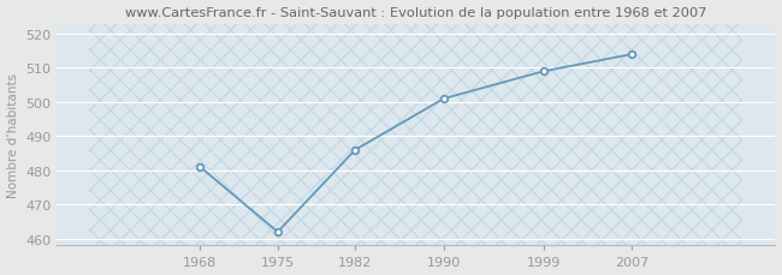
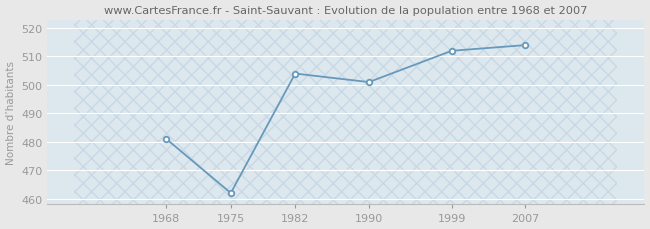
1982: 486 -> 504
1999: 509 -> 512
